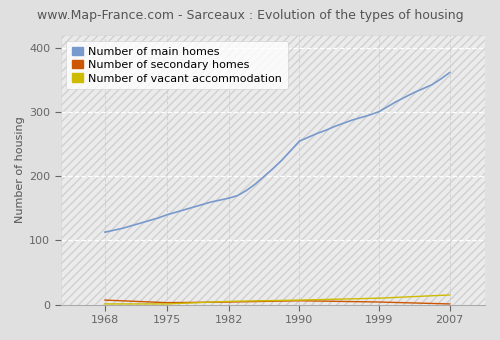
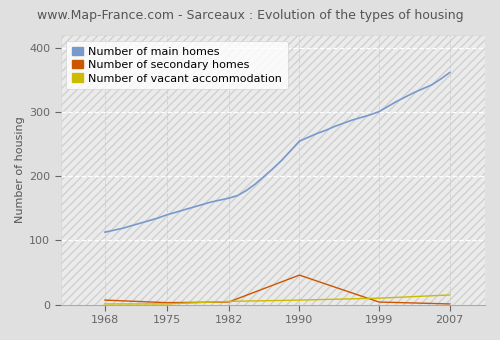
Number of secondary homes/1990: 6 -> 46
